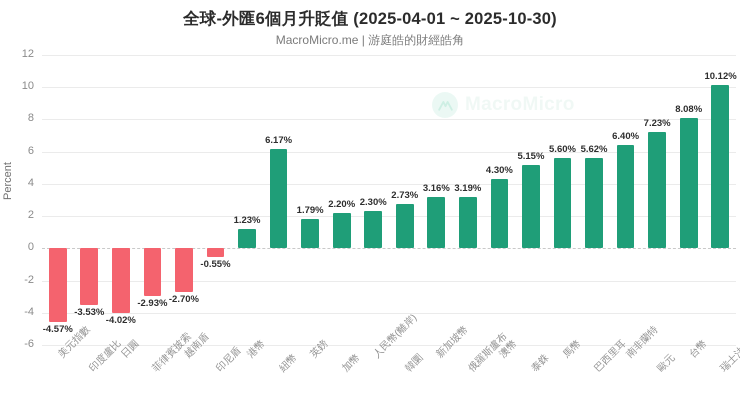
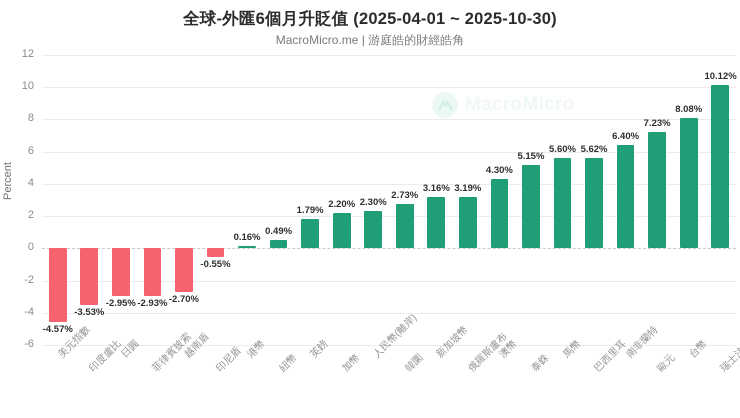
日圓: -4.02% -> -2.95%
港幣: 1.23% -> 0.16%
紐幣: 6.17% -> 0.49%
